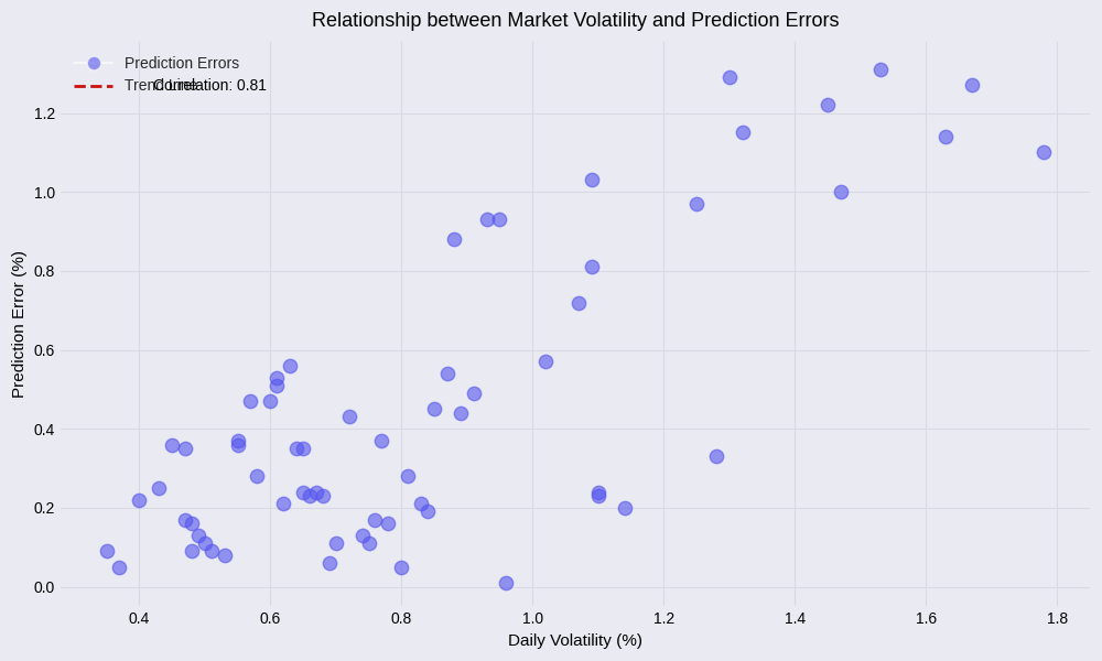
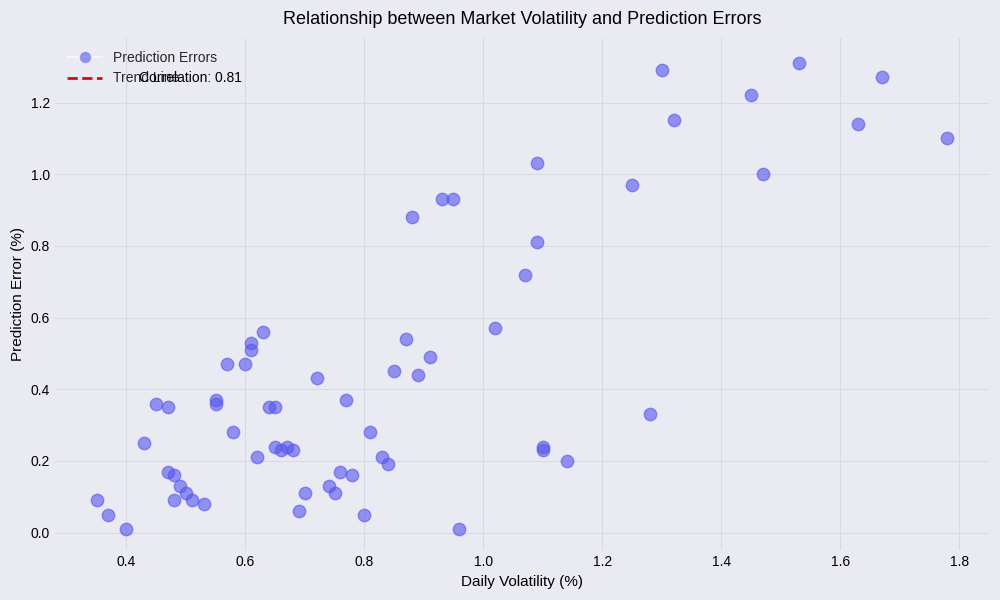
0.4: 0.22 -> 0.01
